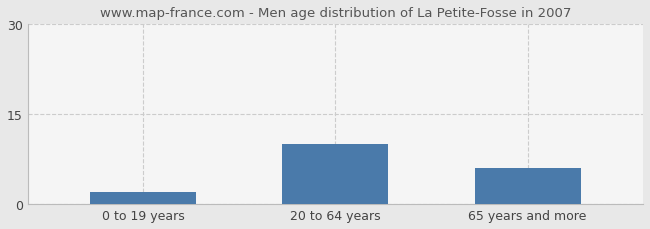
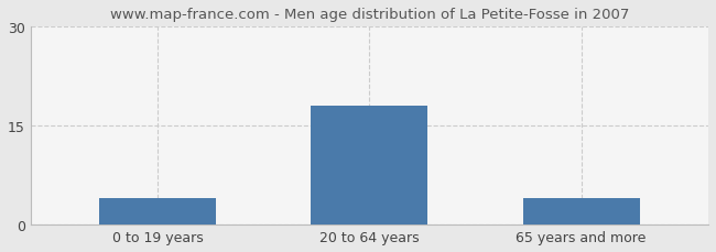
0 to 19 years: 2 -> 4
20 to 64 years: 10 -> 18
65 years and more: 6 -> 4
